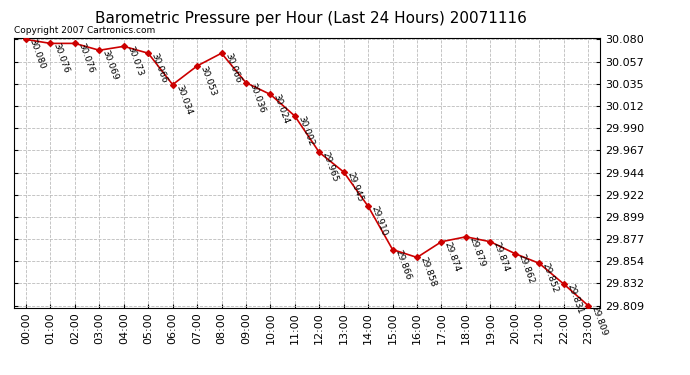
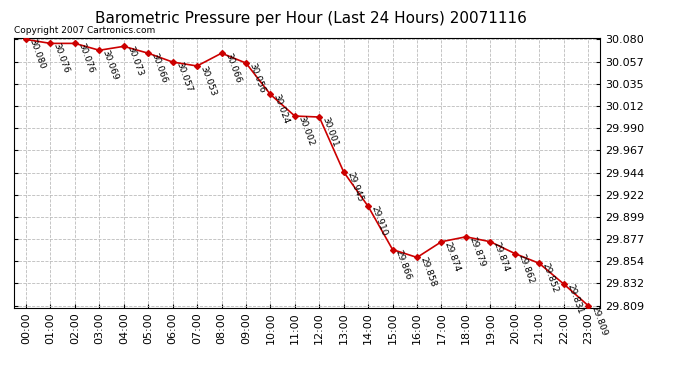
06:00: 30.034 -> 30.057
09:00: 30.036 -> 30.056
12:00: 29.965 -> 30.001
